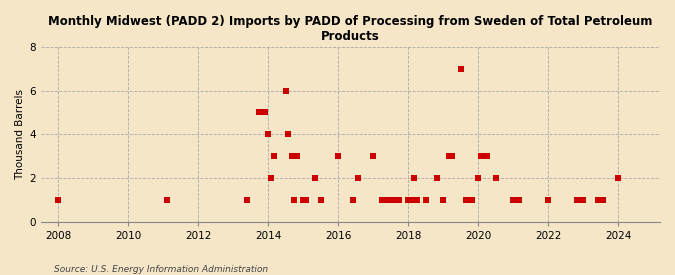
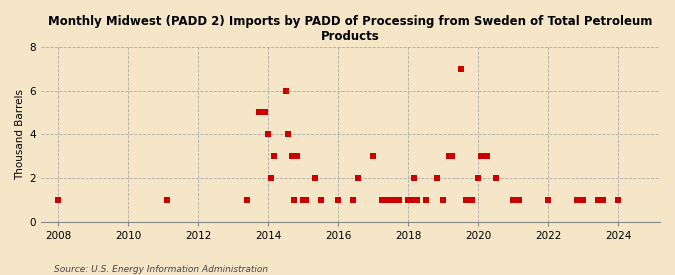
2016: 3 -> 1
2024: 2 -> 1
